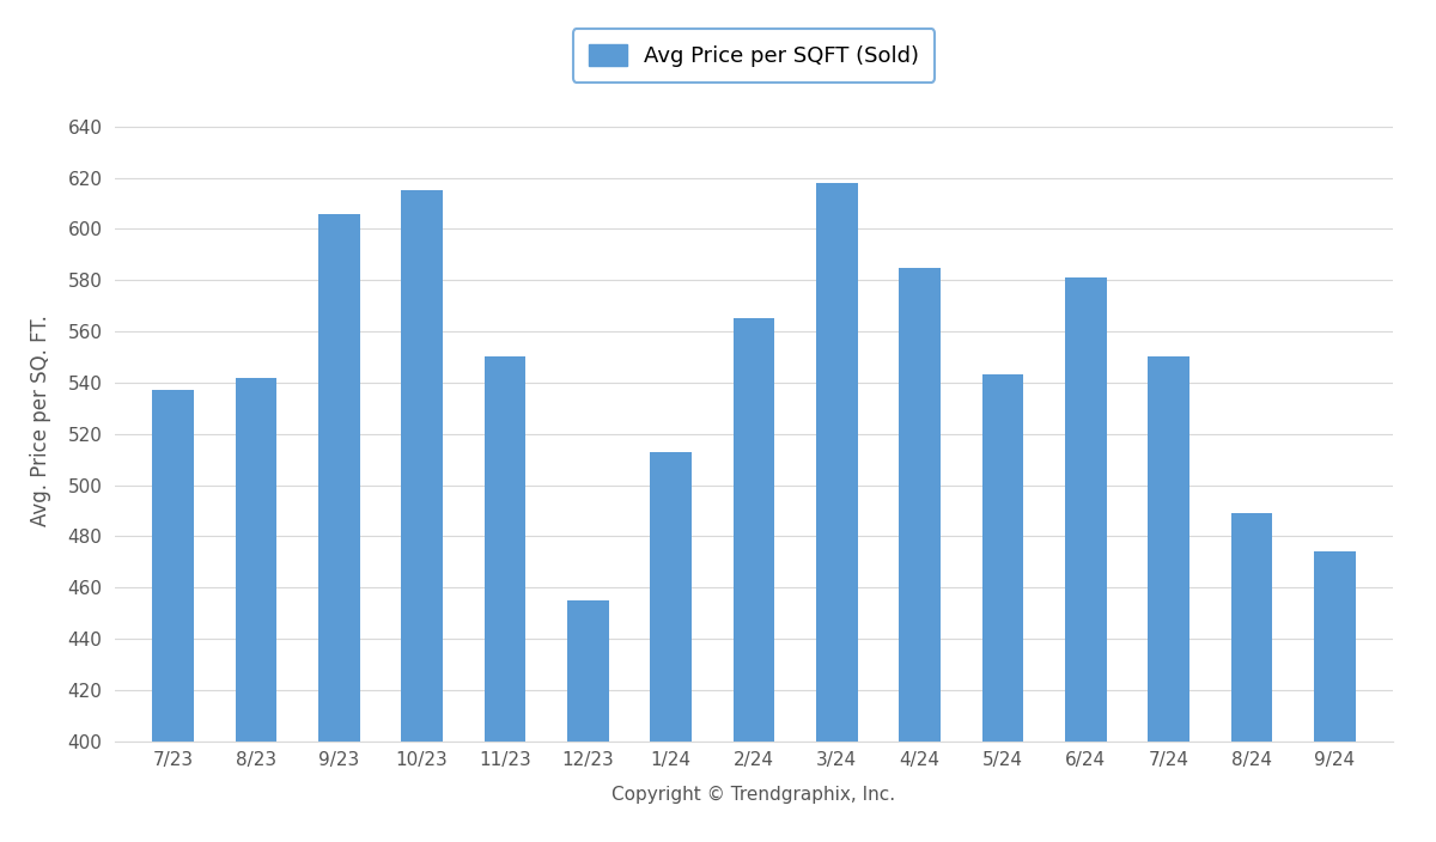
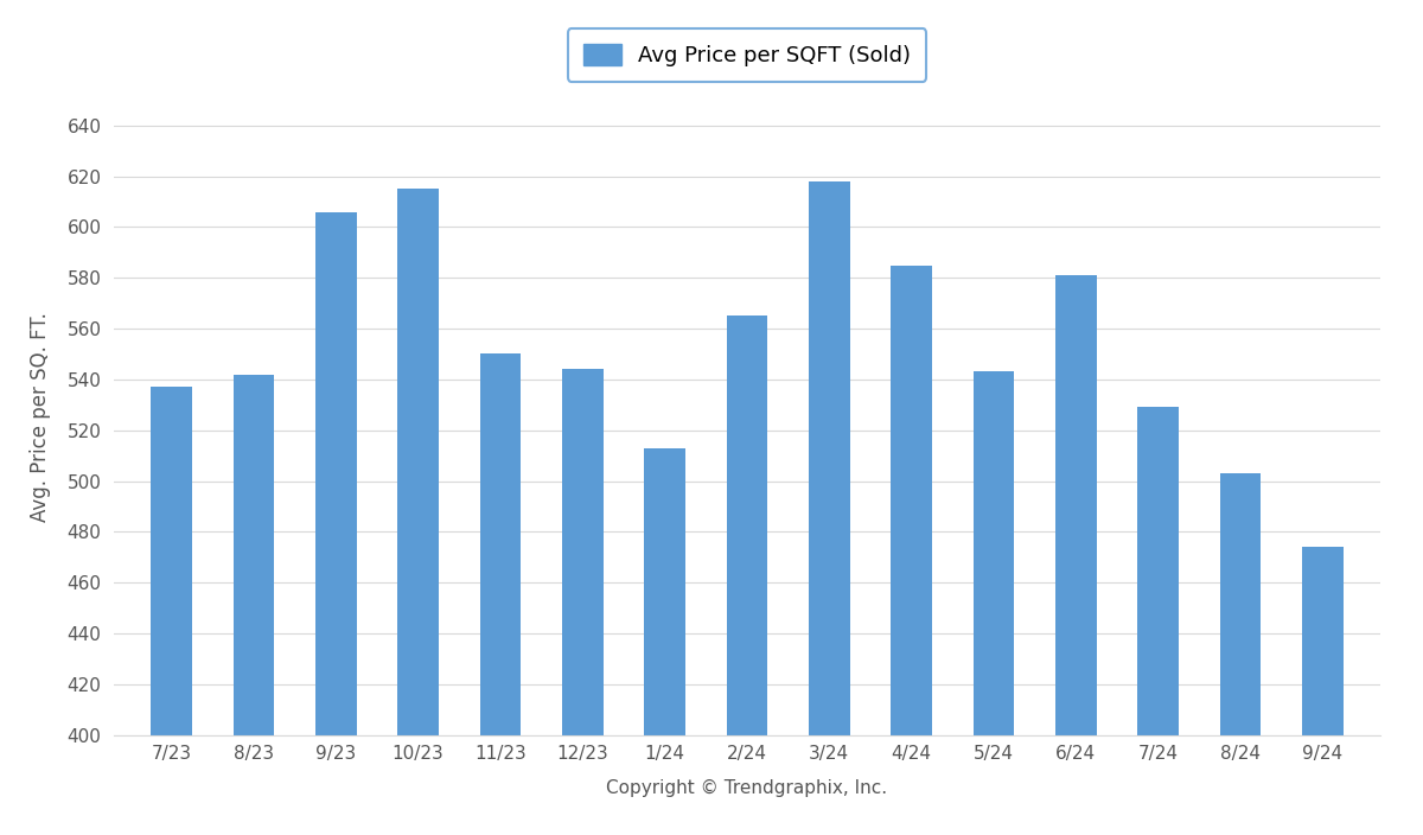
12/23: 455 -> 544
7/24: 550 -> 529
8/24: 489 -> 503
